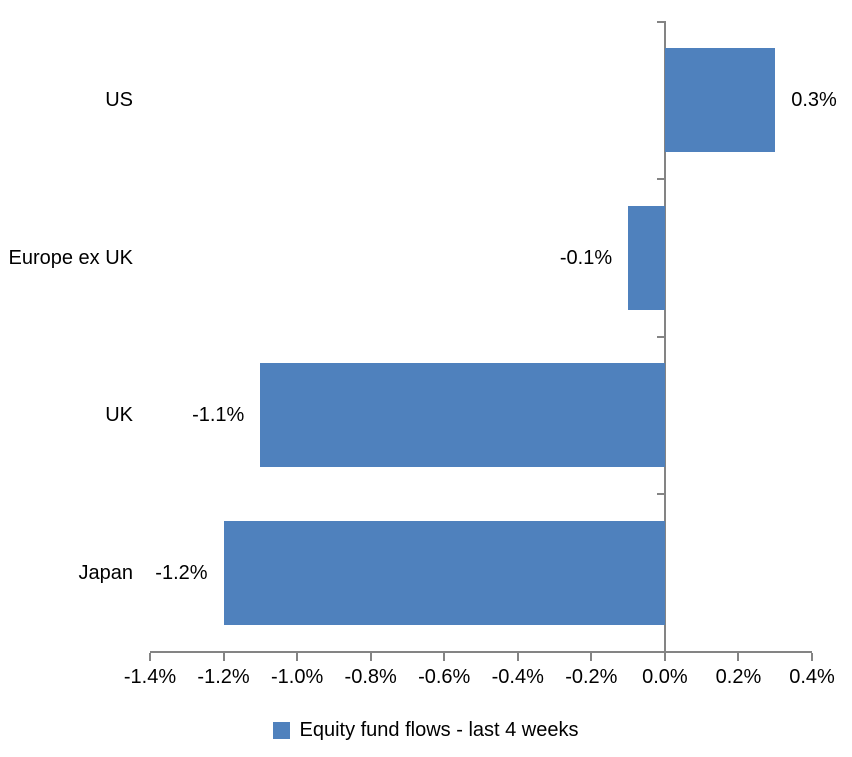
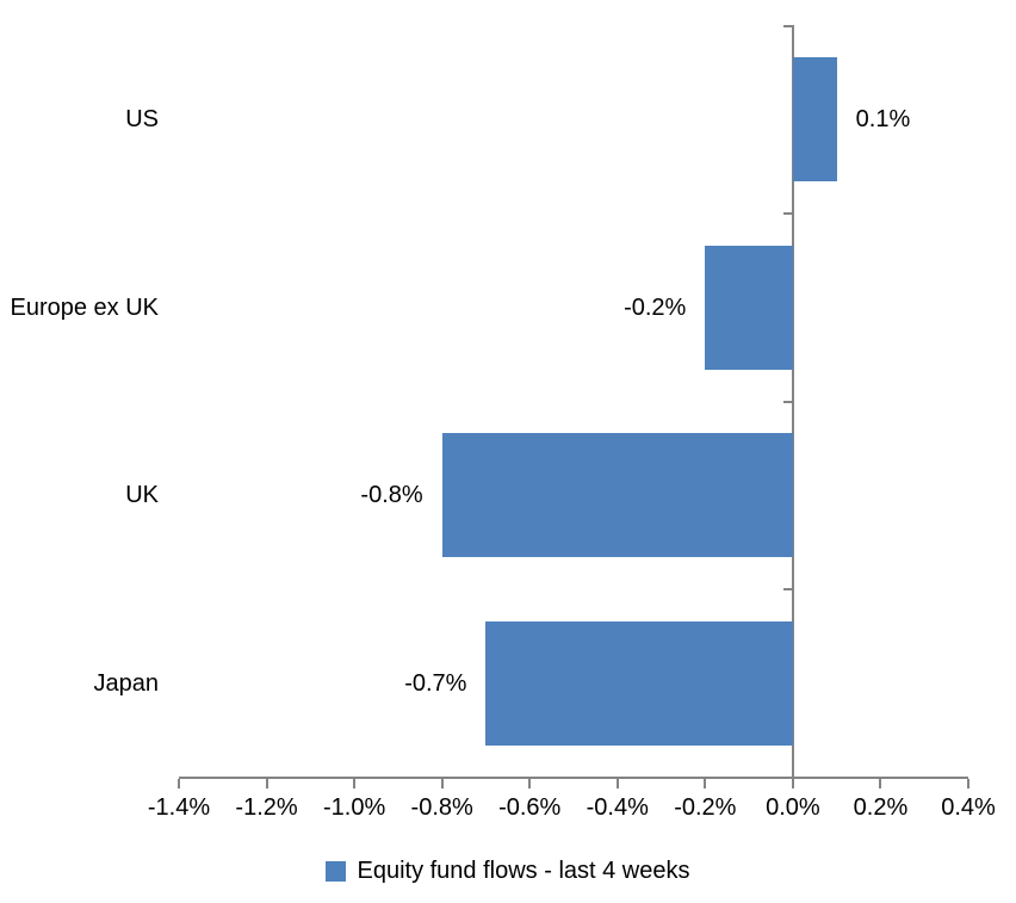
US: 0.3% -> 0.1%
Europe ex UK: -0.1% -> -0.2%
UK: -1.1% -> -0.8%
Japan: -1.2% -> -0.7%
